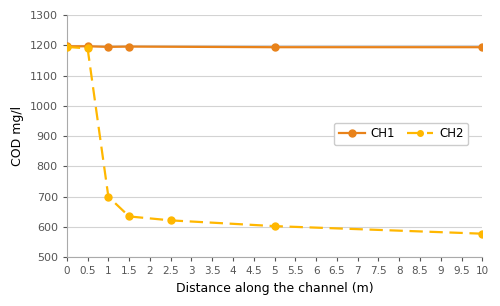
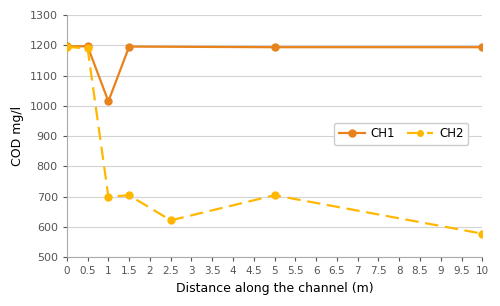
CH1/1: 1195 -> 1015
CH2/1.5: 635 -> 705
CH2/5: 603 -> 705
